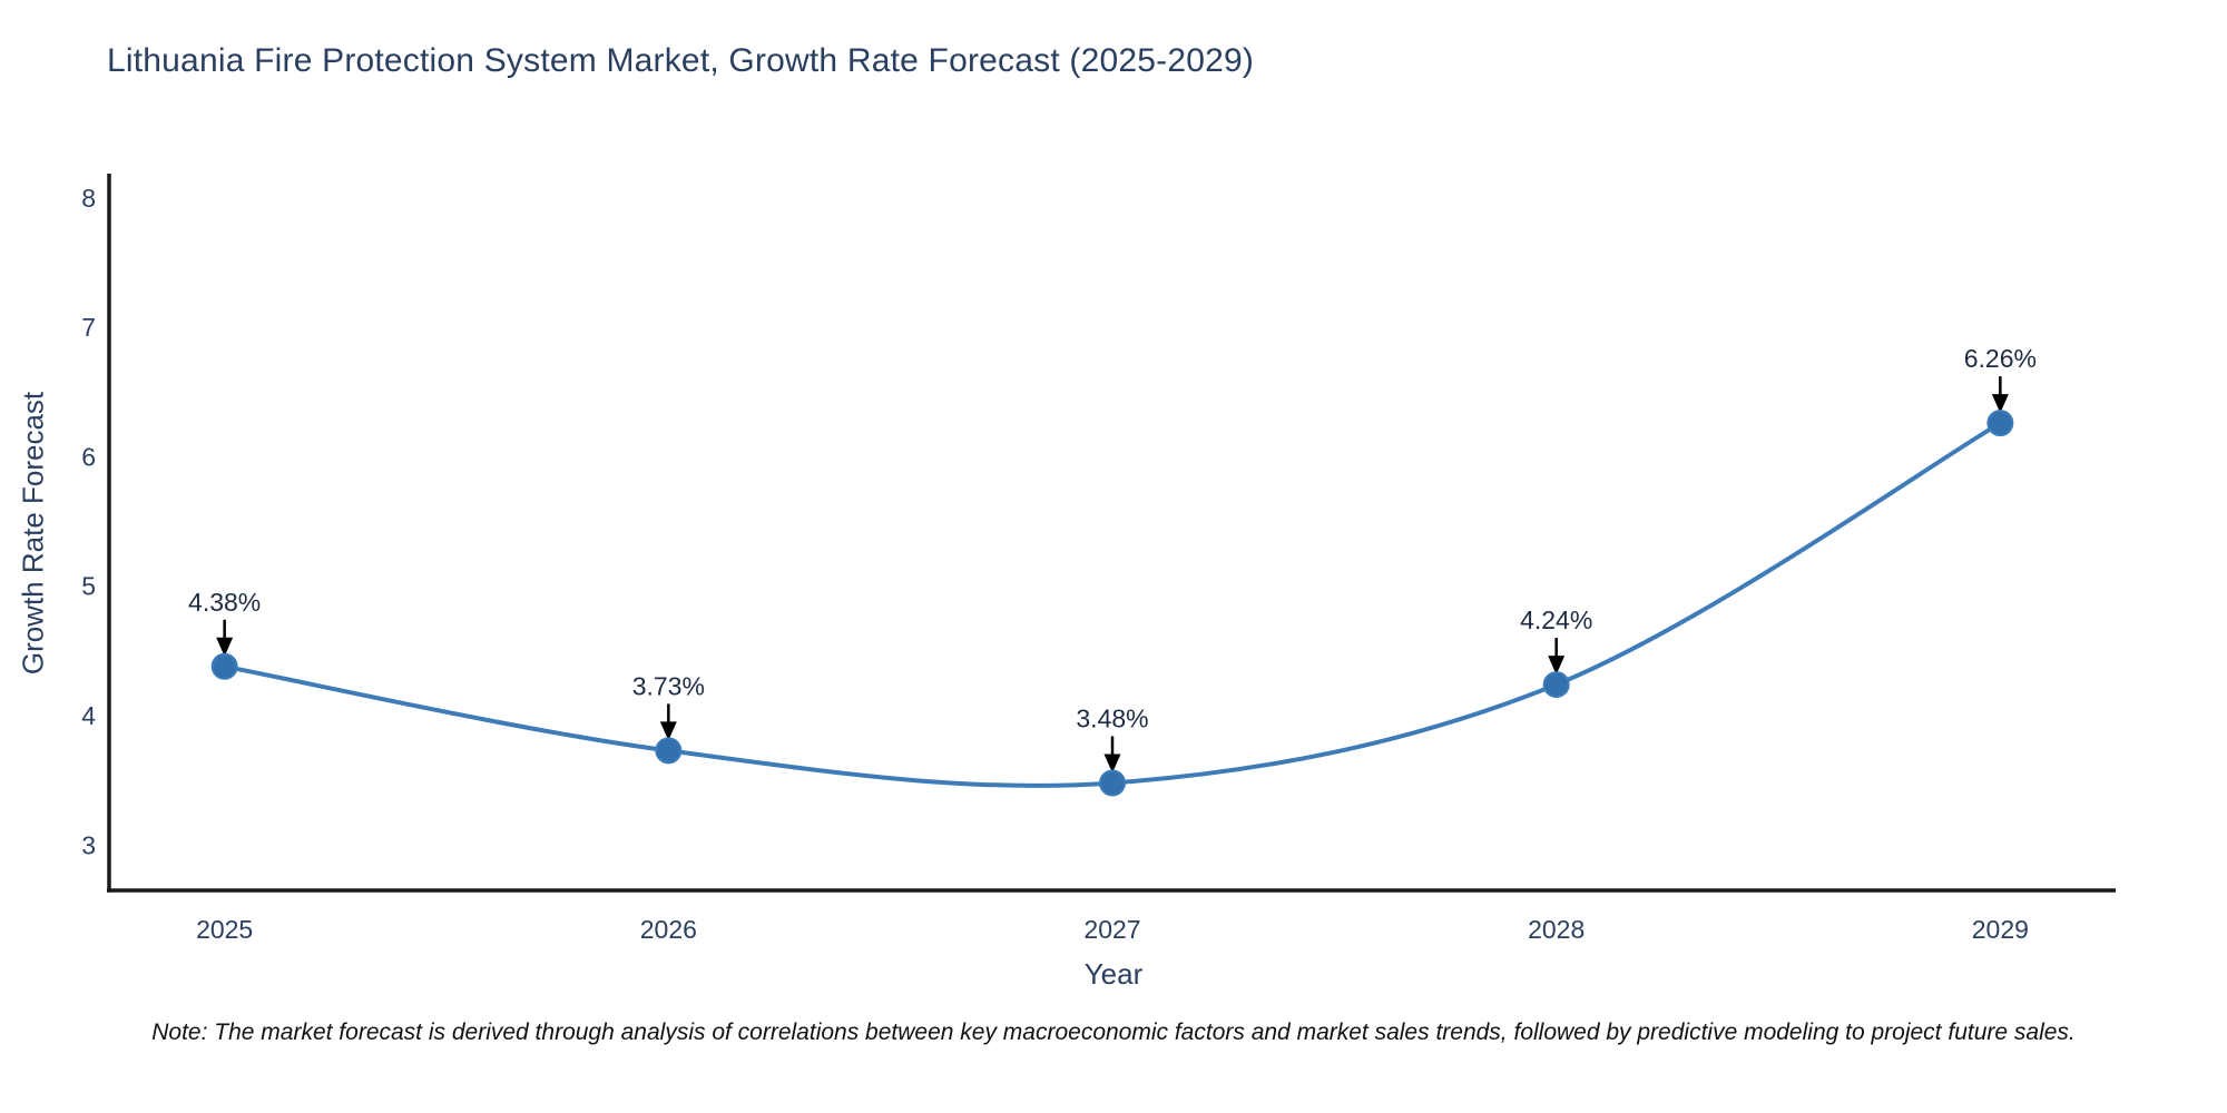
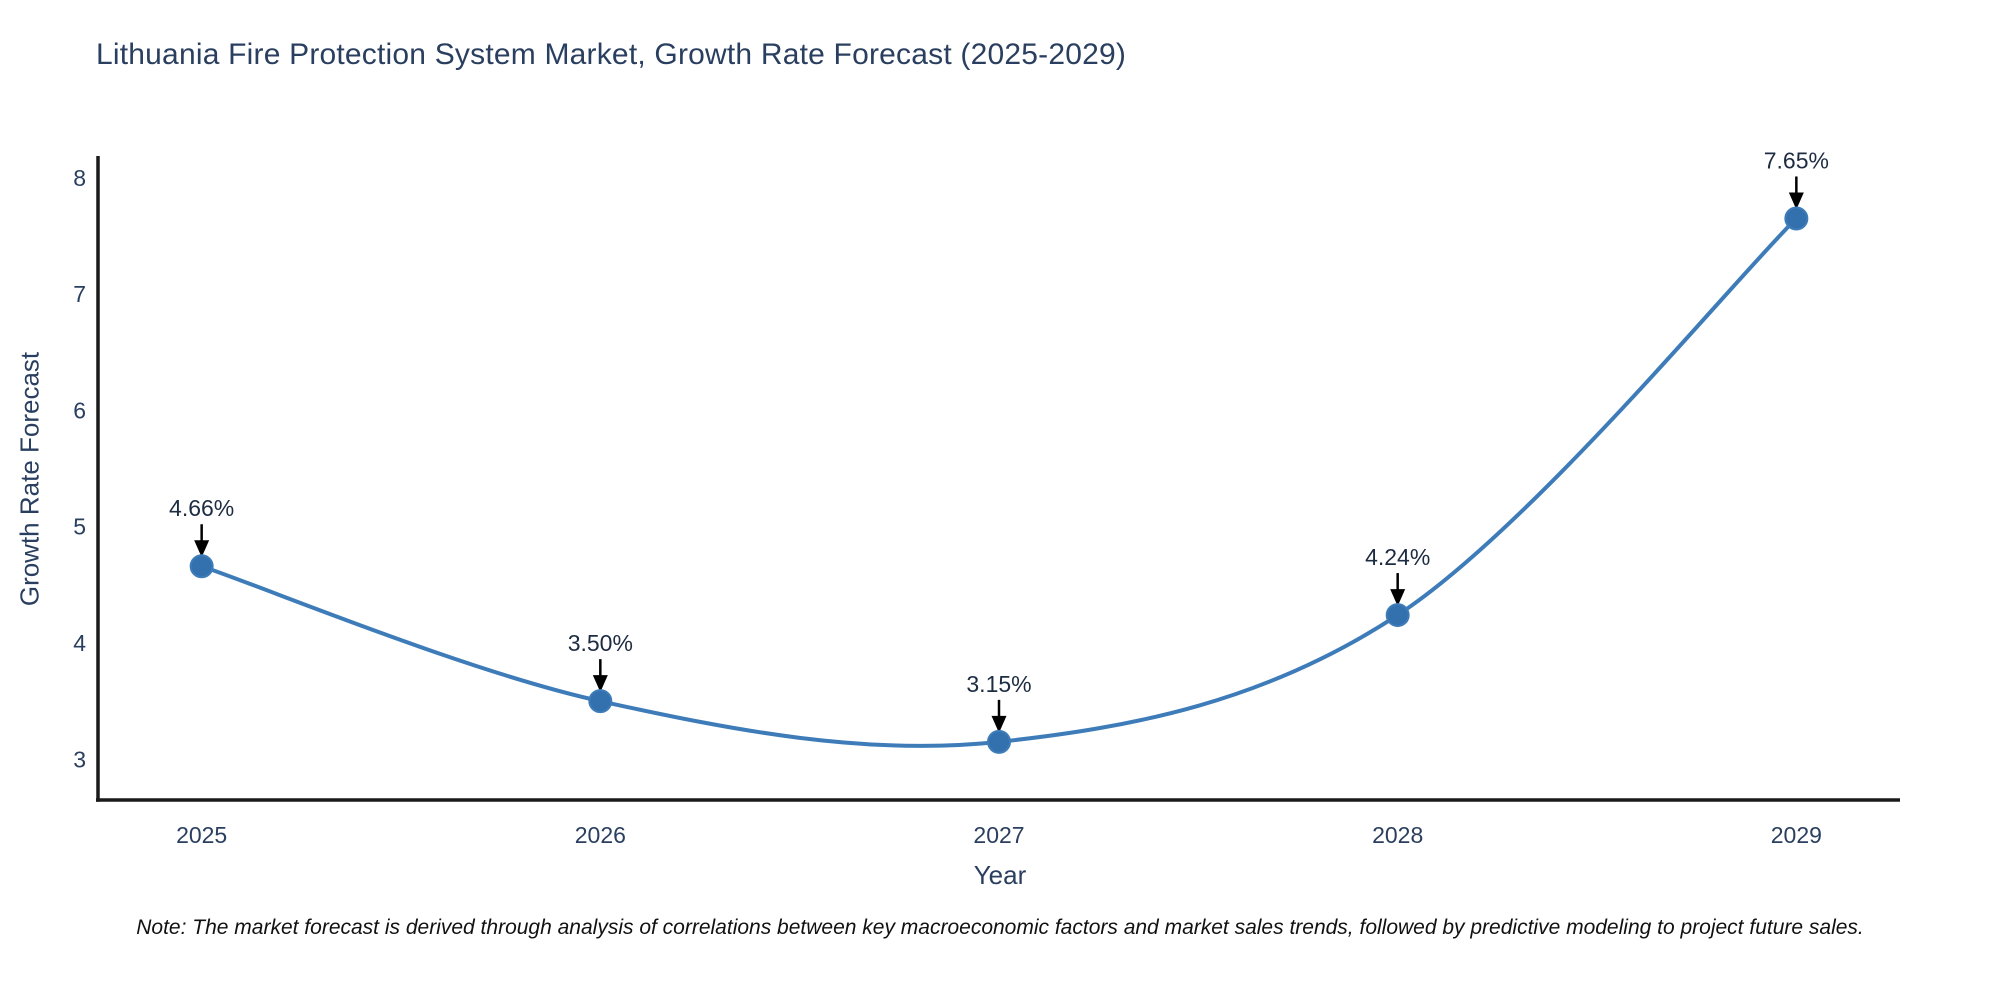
2025: 4.38% -> 4.66%
2026: 3.73% -> 3.50%
2027: 3.48% -> 3.15%
2029: 6.26% -> 7.65%
